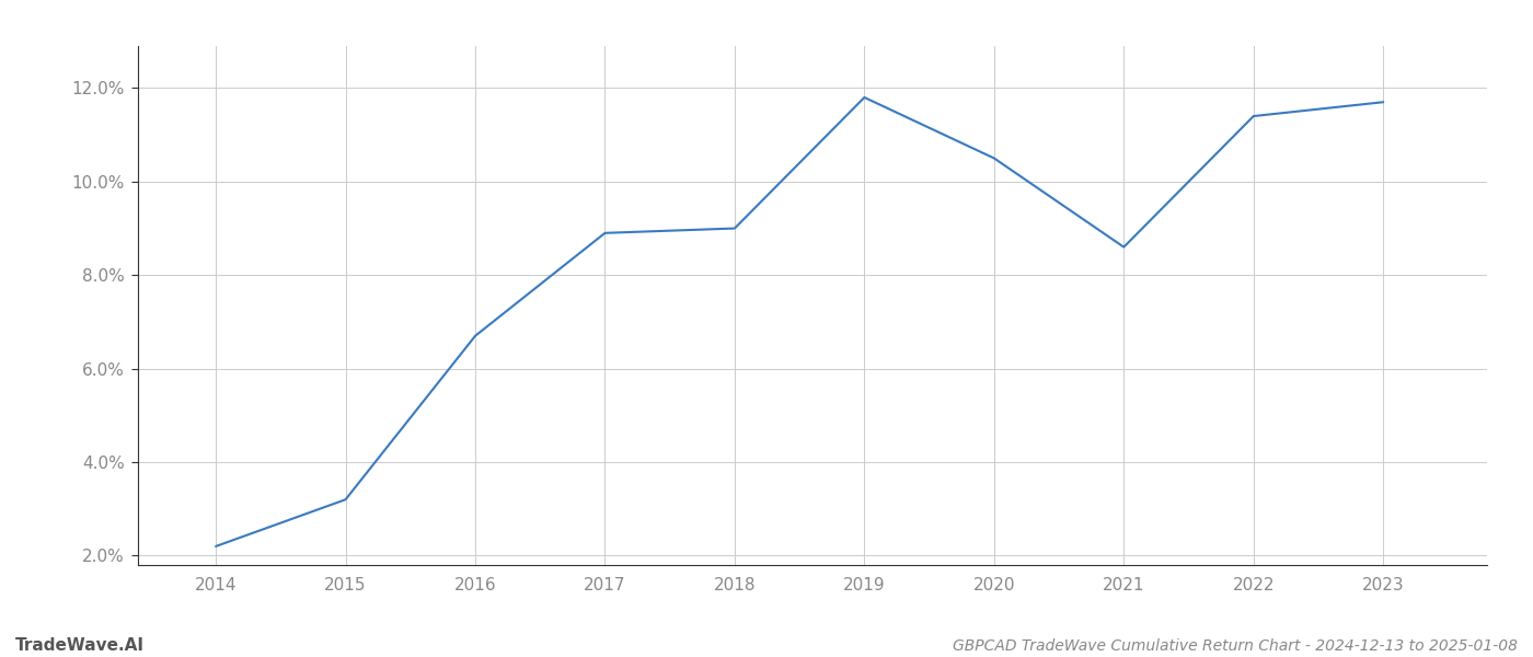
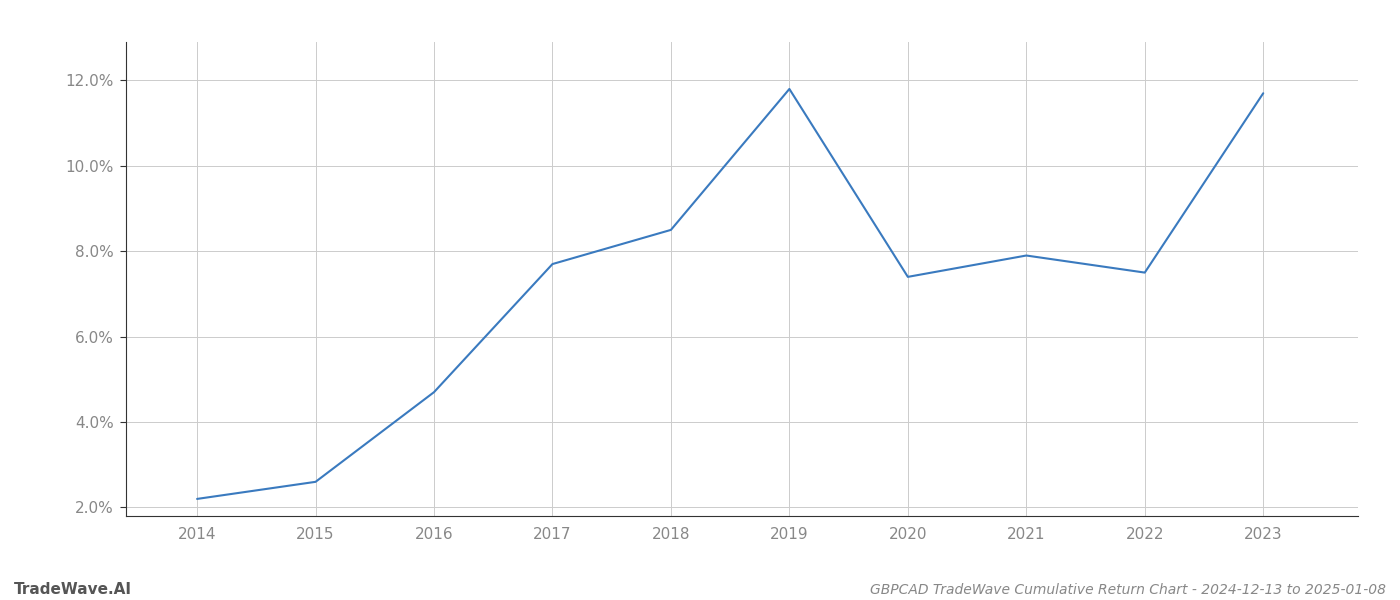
2015: 3.2% -> 2.6%
2016: 6.7% -> 4.7%
2017: 8.9% -> 7.7%
2018: 9.0% -> 8.5%
2020: 10.5% -> 7.4%
2021: 8.6% -> 7.9%
2022: 11.4% -> 7.5%
